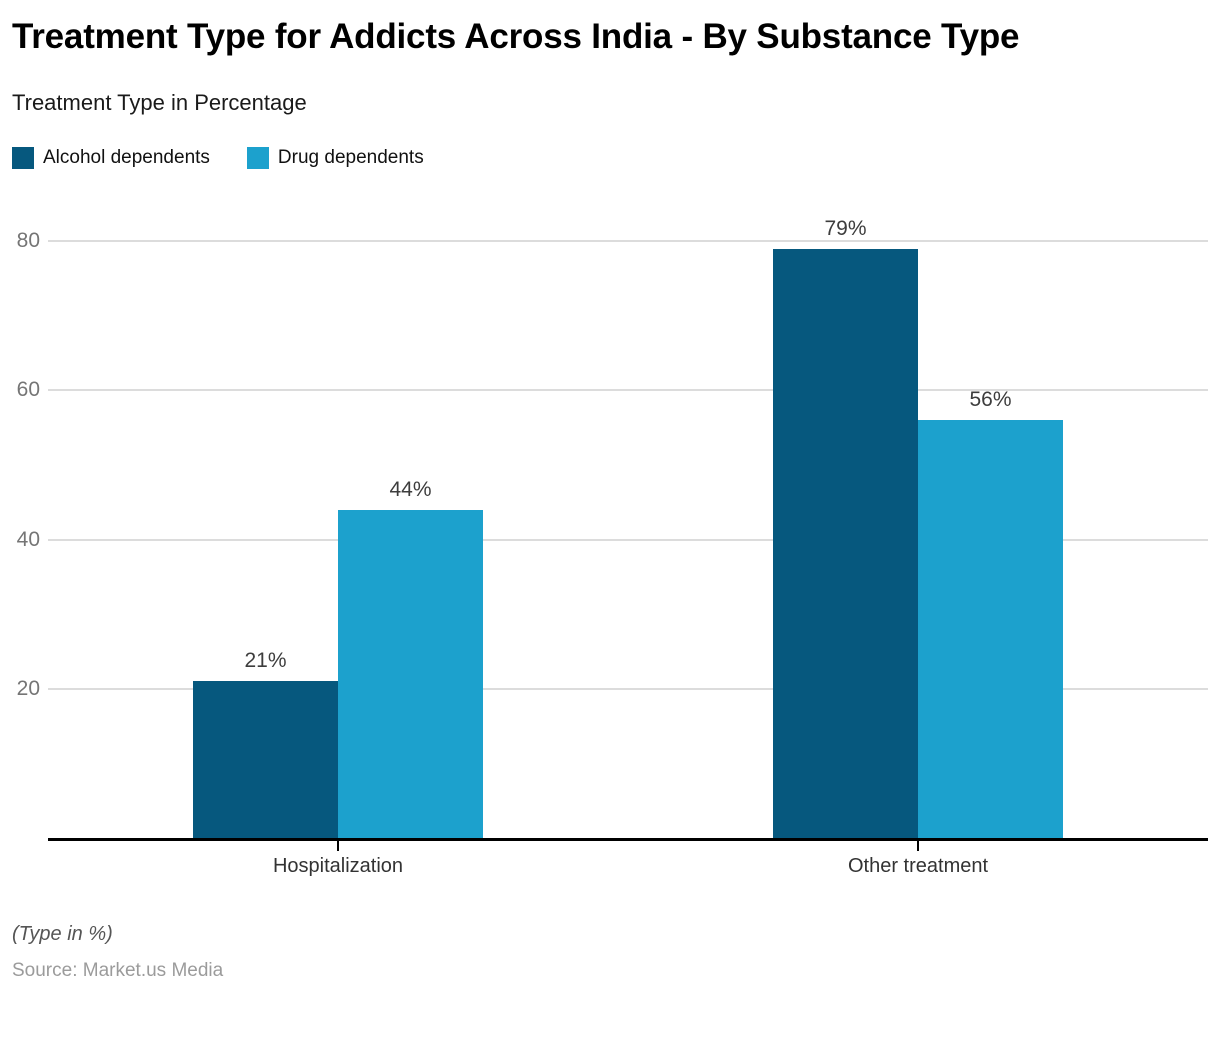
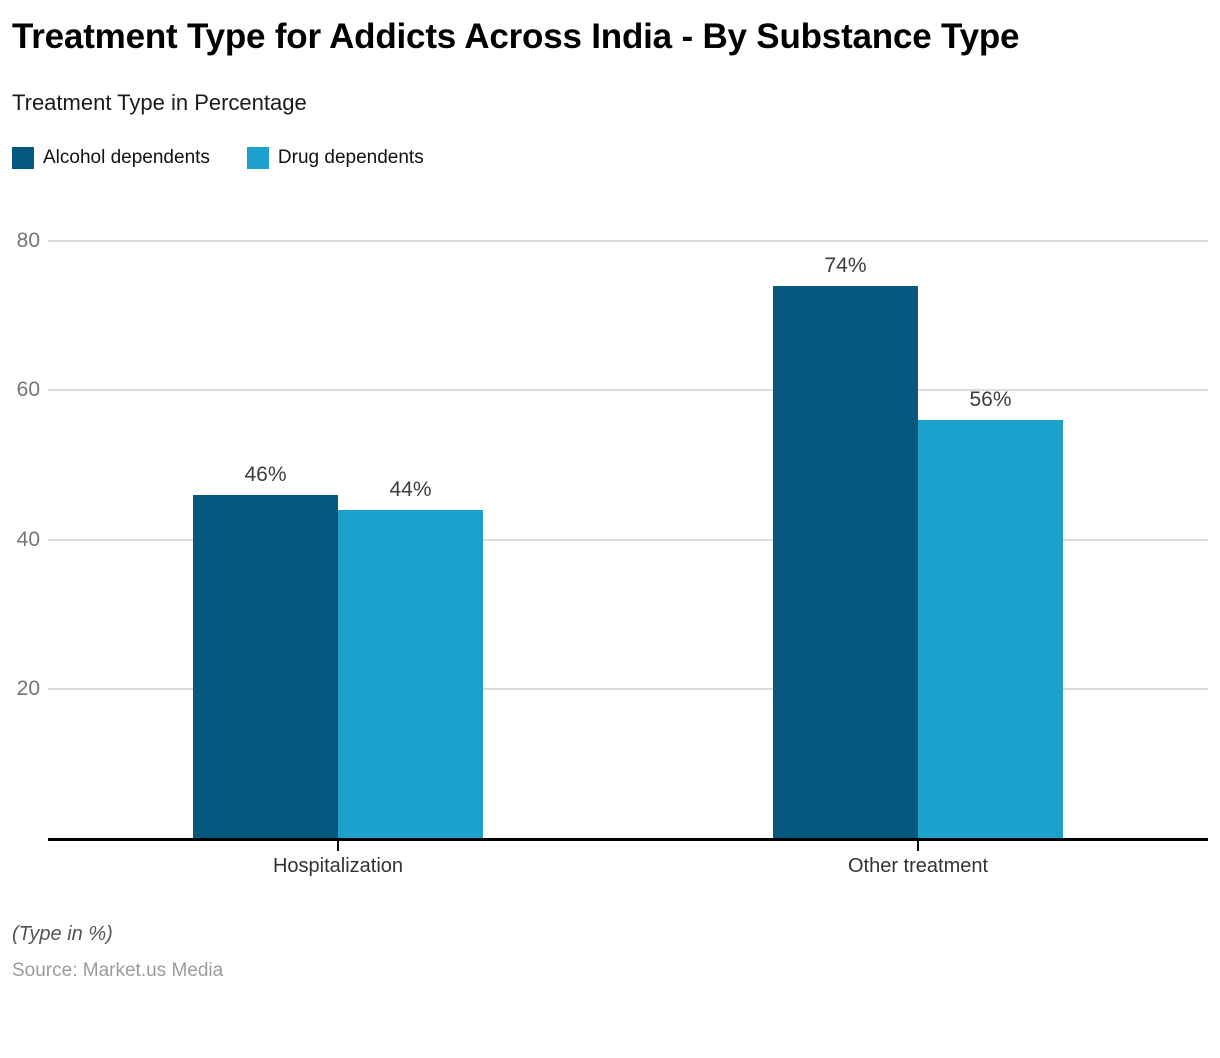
Alcohol dependents/Hospitalization: 21% -> 46%
Alcohol dependents/Other treatment: 79% -> 74%
